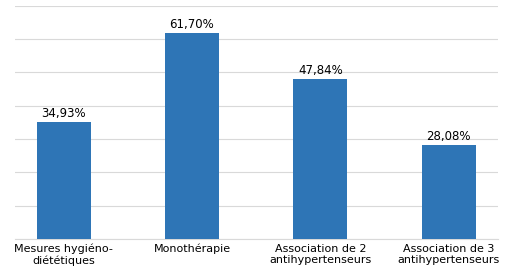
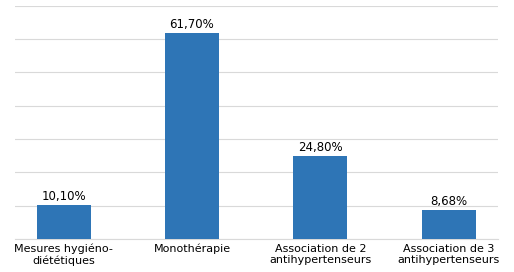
Mesures hygiéno- diététiques: 34,93% -> 10,10%
Association de 2 antihypertenseurs: 47,84% -> 24,80%
Association de 3 antihypertenseurs: 28,08% -> 8,68%
